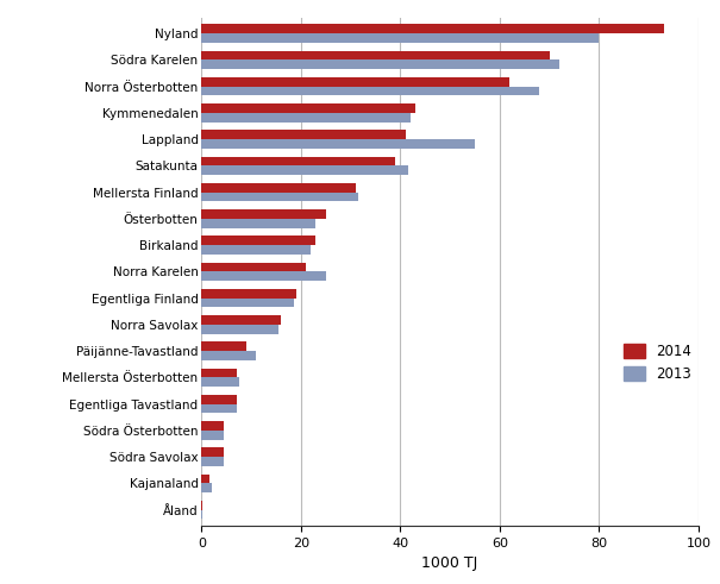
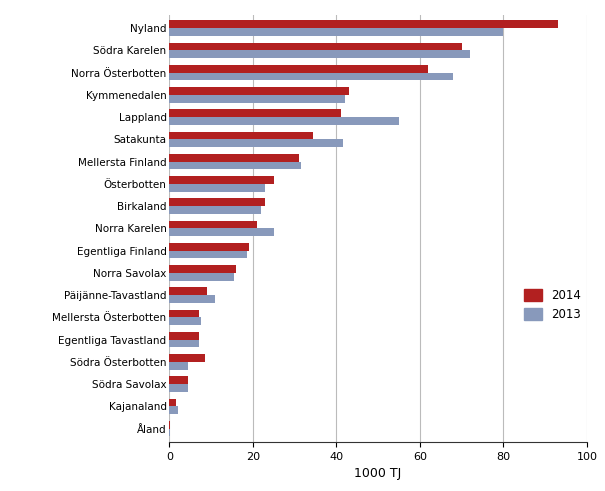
2014/Satakunta: 39.0 -> 34.5
2014/Södra Österbotten: 4.5 -> 8.5
